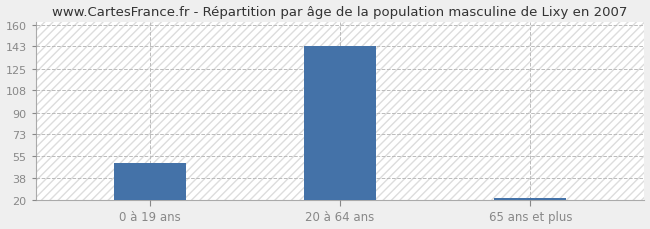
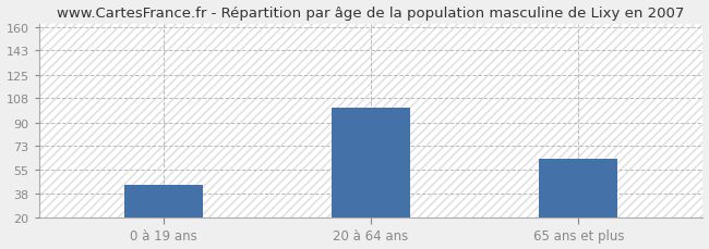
0 à 19 ans: 50 -> 44
20 à 64 ans: 143 -> 101
65 ans et plus: 22 -> 63
